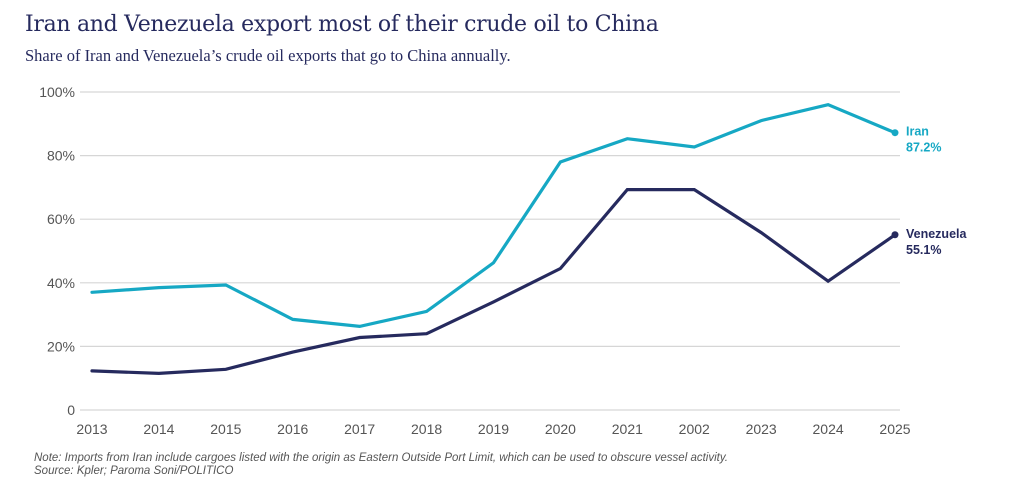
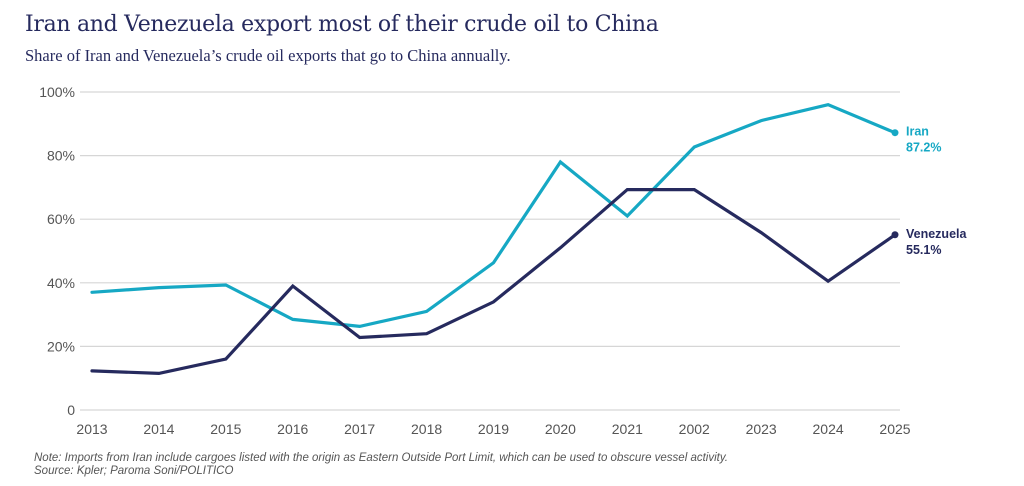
Venezuela/2015: 13% -> 16%
Venezuela/2016: 18% -> 39%
Venezuela/2020: 44% -> 51%
Iran/2021: 85% -> 61%
